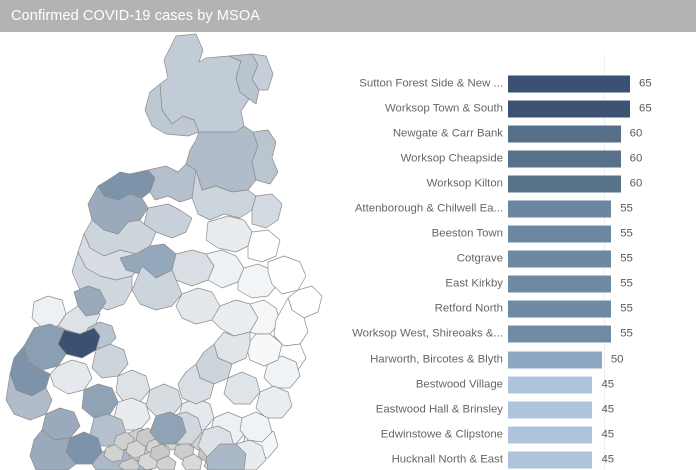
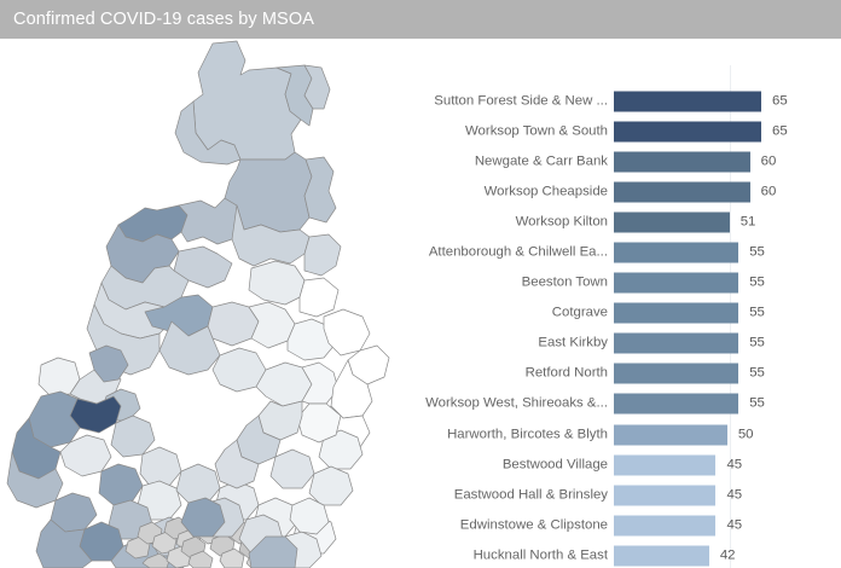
Worksop Kilton: 60 -> 51
Hucknall North & East: 45 -> 42
